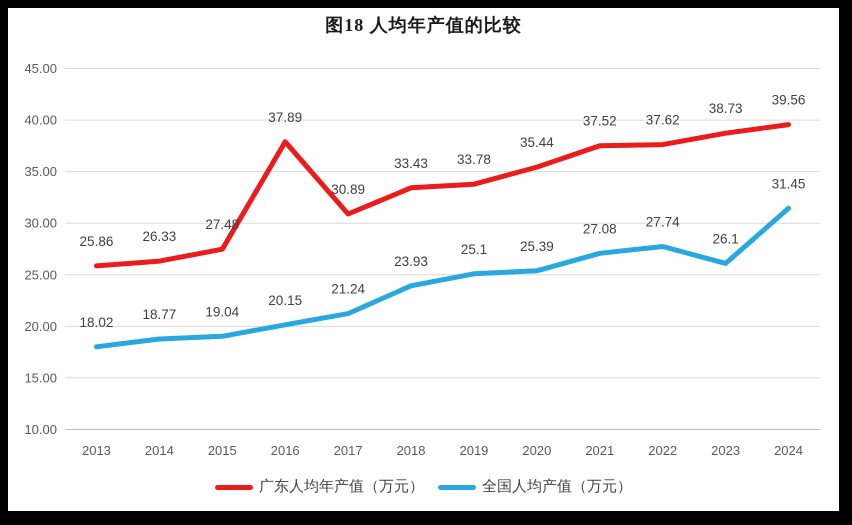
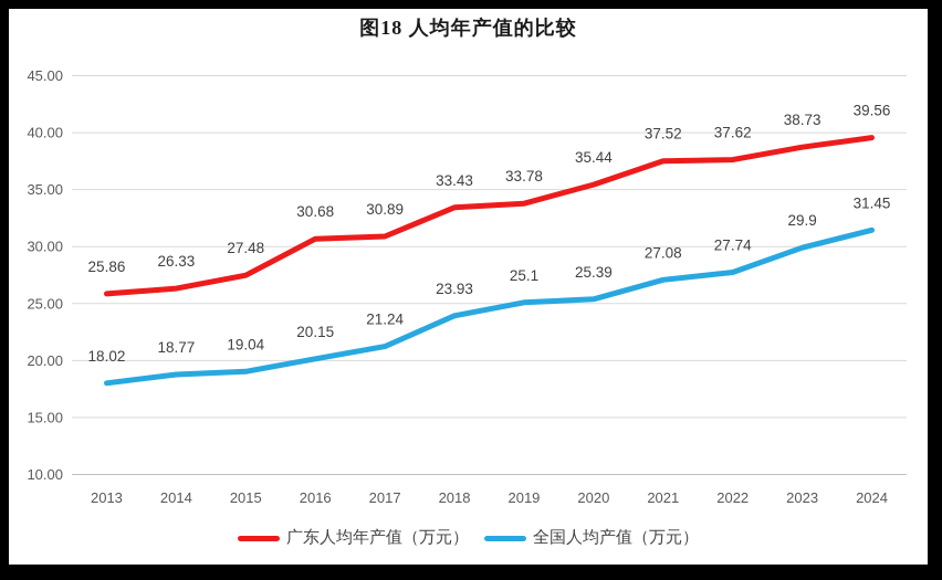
广东人均年产值（万元）/2016: 37.89 -> 30.68
全国人均产值（万元）/2023: 26.1 -> 29.9
